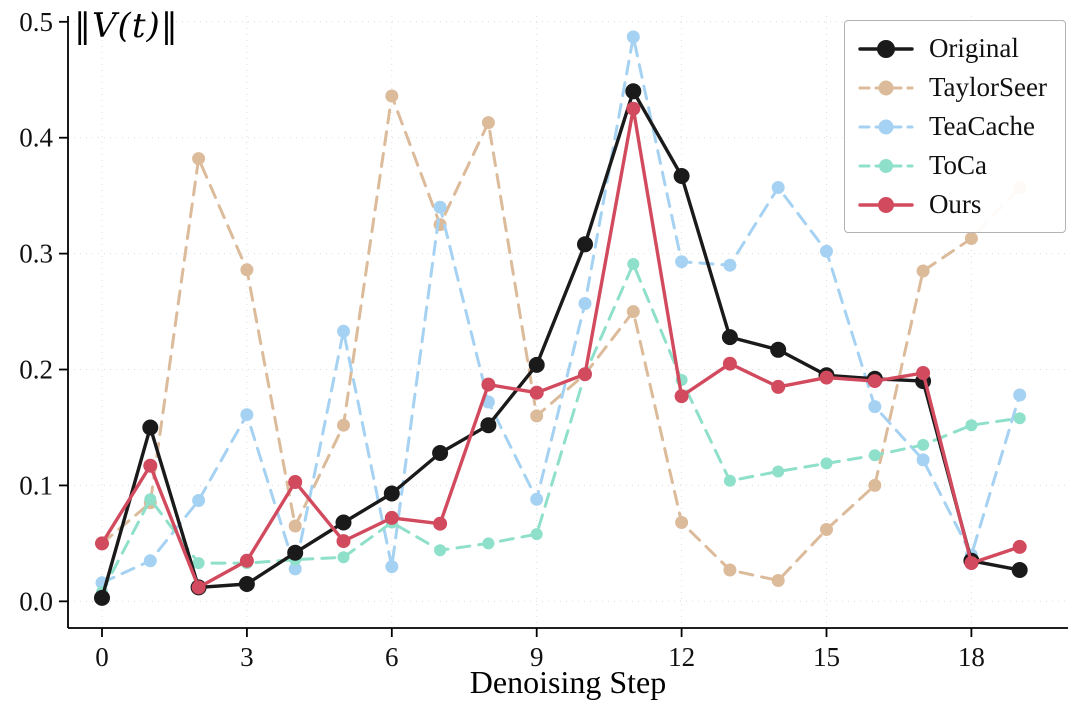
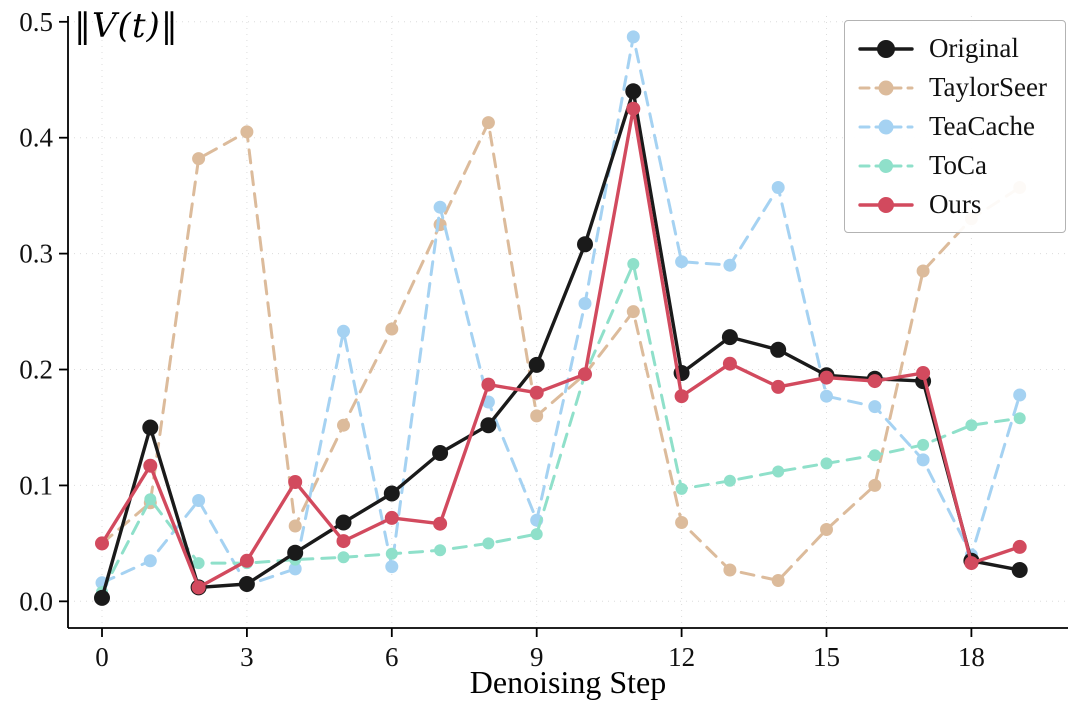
TaylorSeer/3: 0.286 -> 0.405
TeaCache/3: 0.161 -> 0.014
TaylorSeer/6: 0.436 -> 0.235
ToCa/6: 0.068 -> 0.041
TeaCache/9: 0.088 -> 0.070
Original/12: 0.367 -> 0.197
ToCa/12: 0.191 -> 0.097
TeaCache/15: 0.302 -> 0.177
TaylorSeer/18: 0.313 -> 0.330
